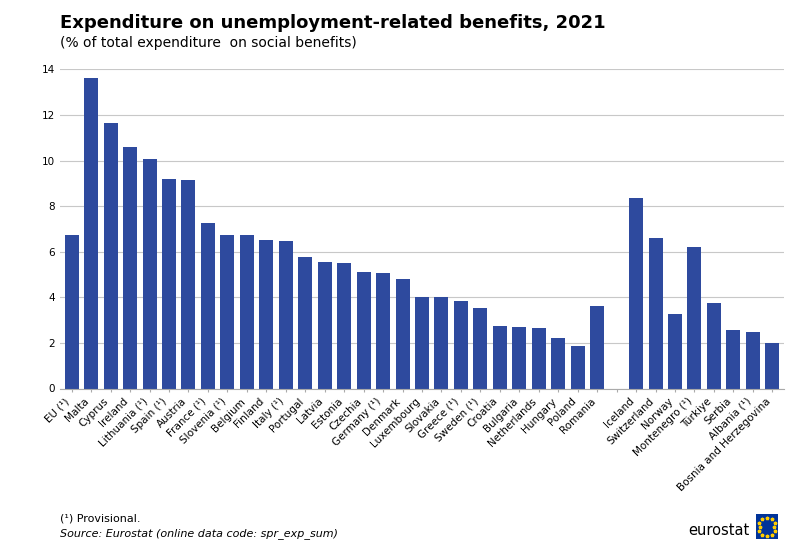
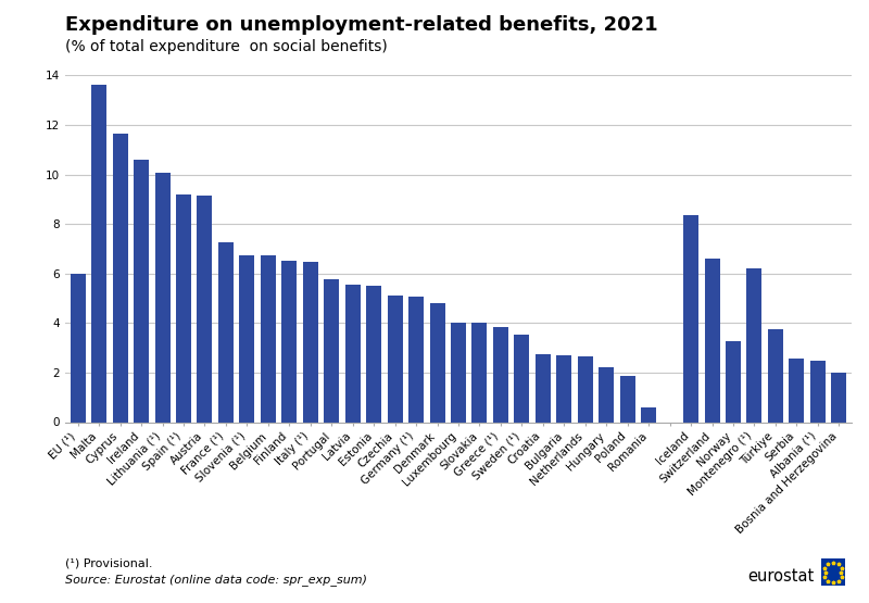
EU (¹): 6.75 -> 5.97
Romania: 3.60 -> 0.60
